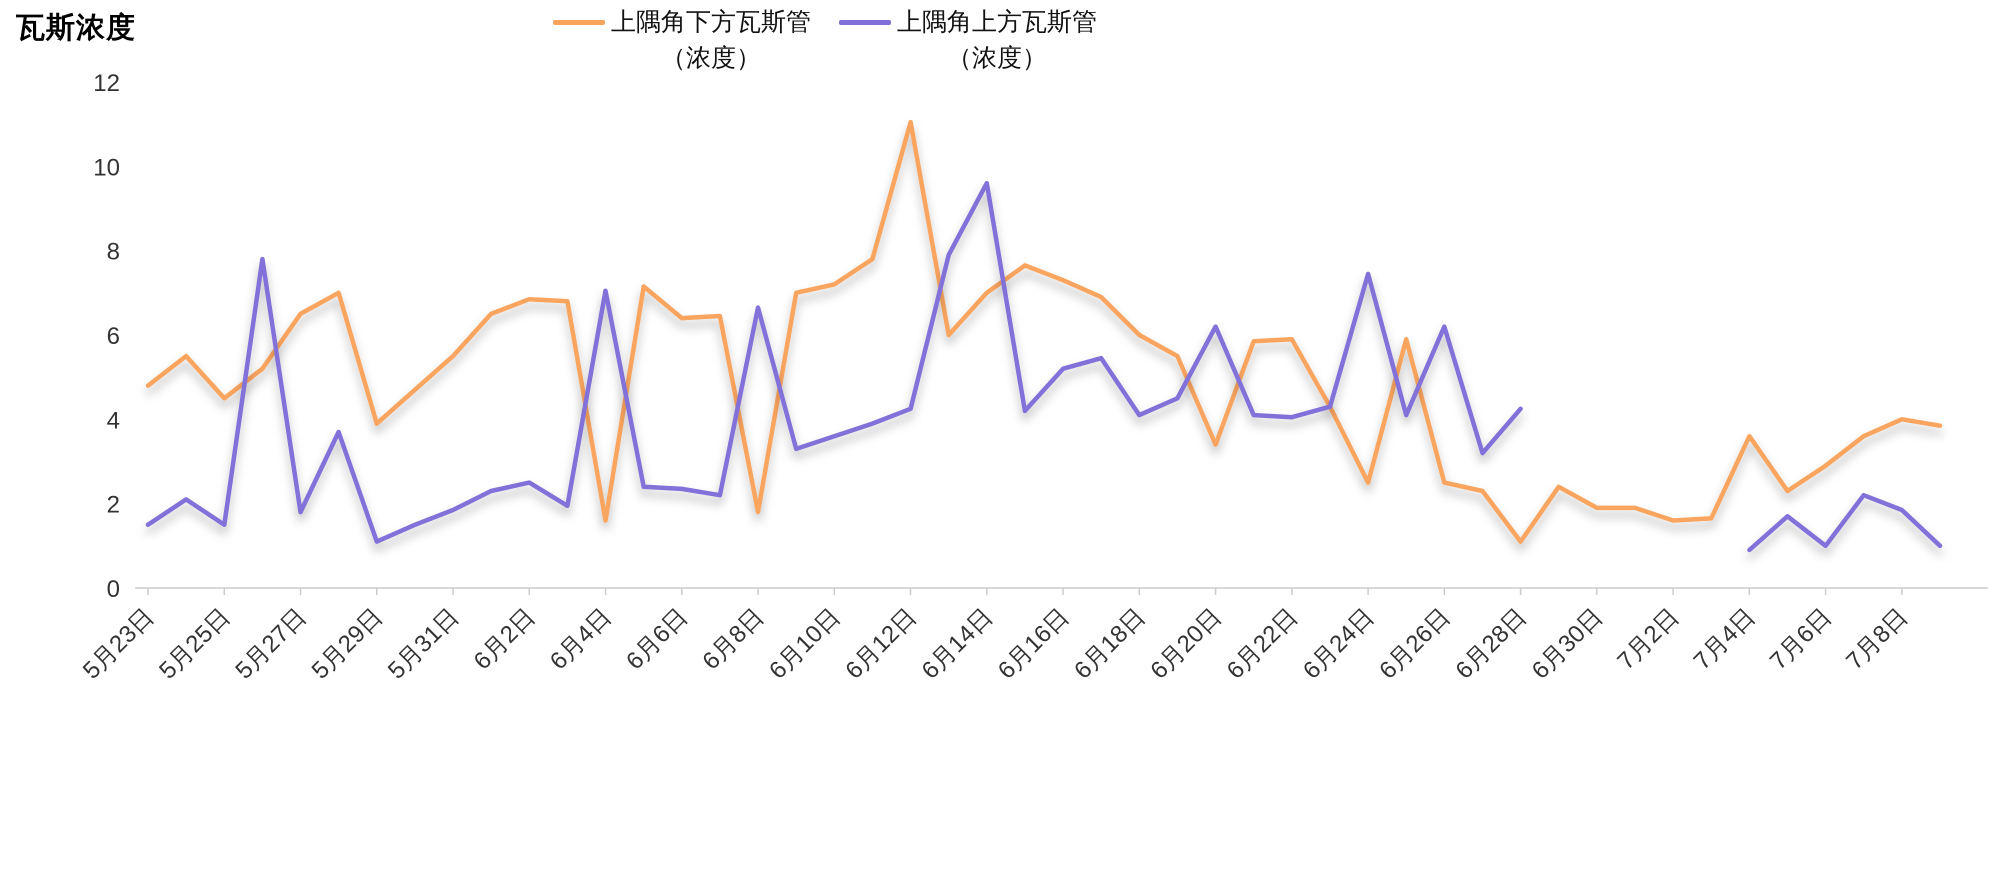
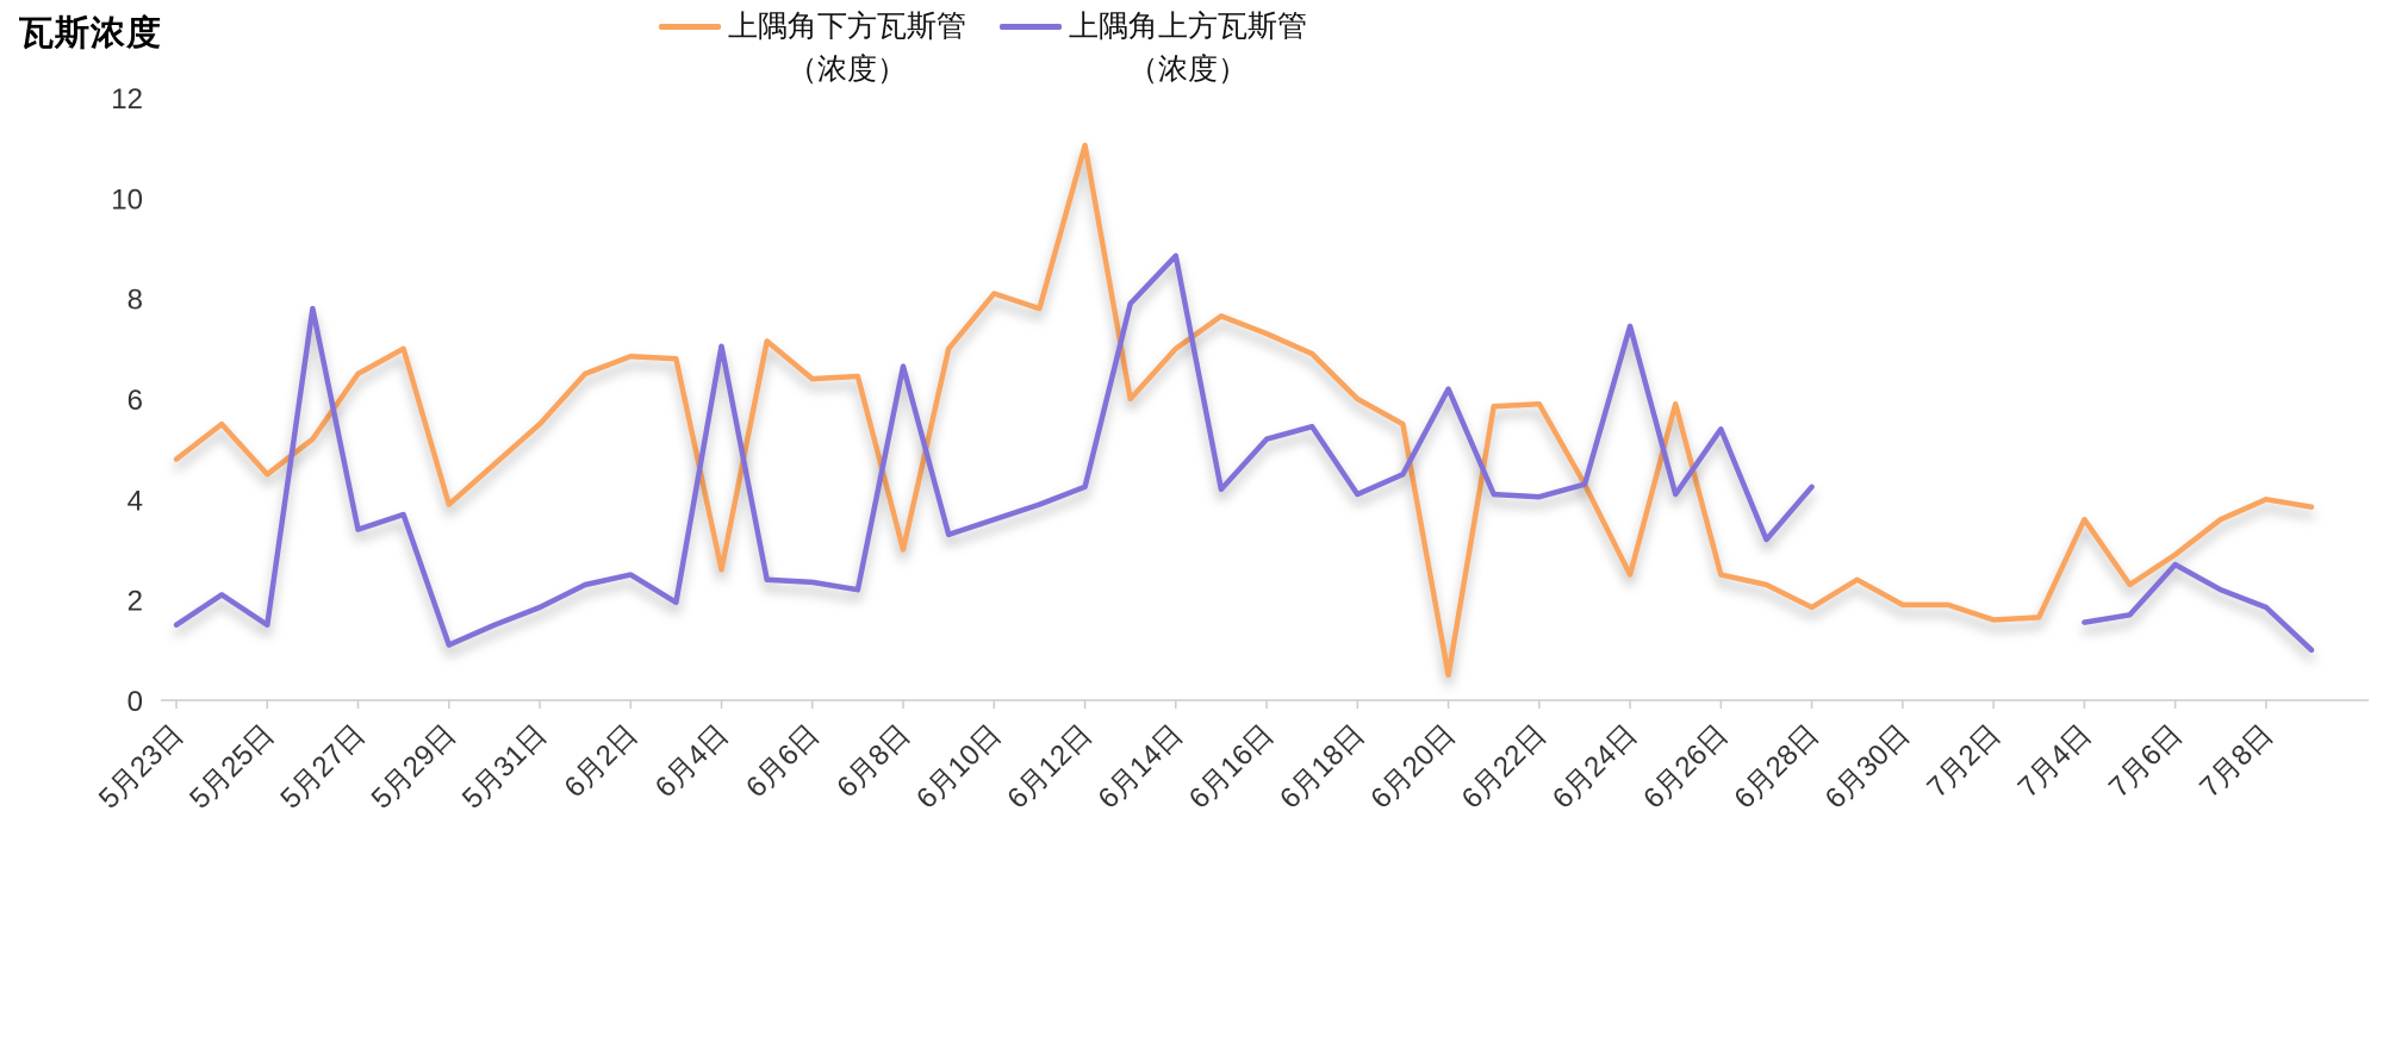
上隅角上方瓦斯管（浓度）/5月27日: 1.8 -> 3.4
上隅角下方瓦斯管（浓度）/6月4日: 1.6 -> 2.6
上隅角下方瓦斯管（浓度）/6月8日: 1.8 -> 3.0
上隅角下方瓦斯管（浓度）/6月10日: 7.2 -> 8.1
上隅角上方瓦斯管（浓度）/6月14日: 9.6 -> 8.8
上隅角下方瓦斯管（浓度）/6月20日: 3.4 -> 0.5
上隅角上方瓦斯管（浓度）/6月26日: 6.2 -> 5.4
上隅角下方瓦斯管（浓度）/6月28日: 1.1 -> 1.9
上隅角上方瓦斯管（浓度）/7月4日: 0.9 -> 1.6
上隅角上方瓦斯管（浓度）/7月6日: 1.0 -> 2.7
